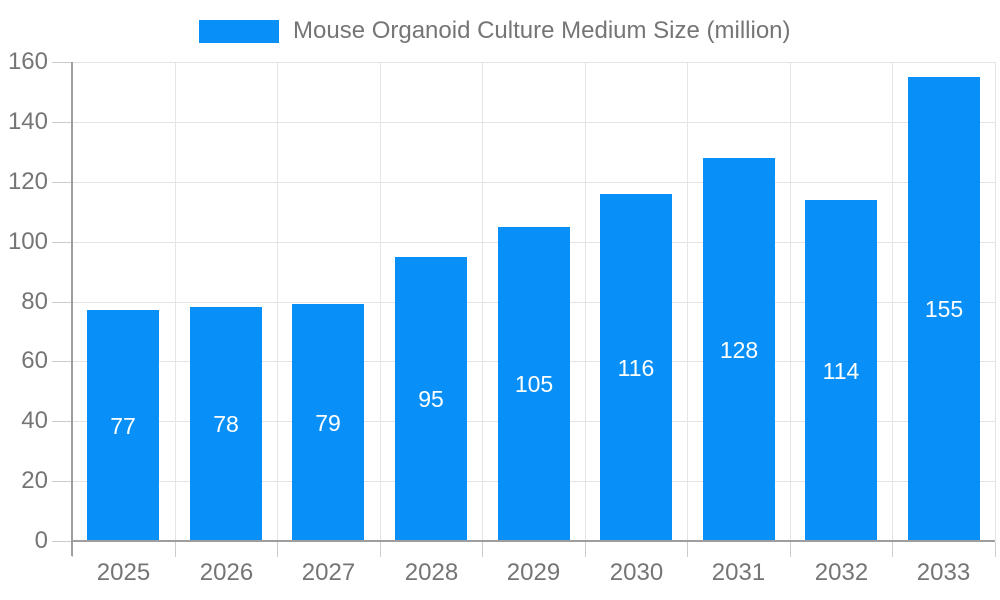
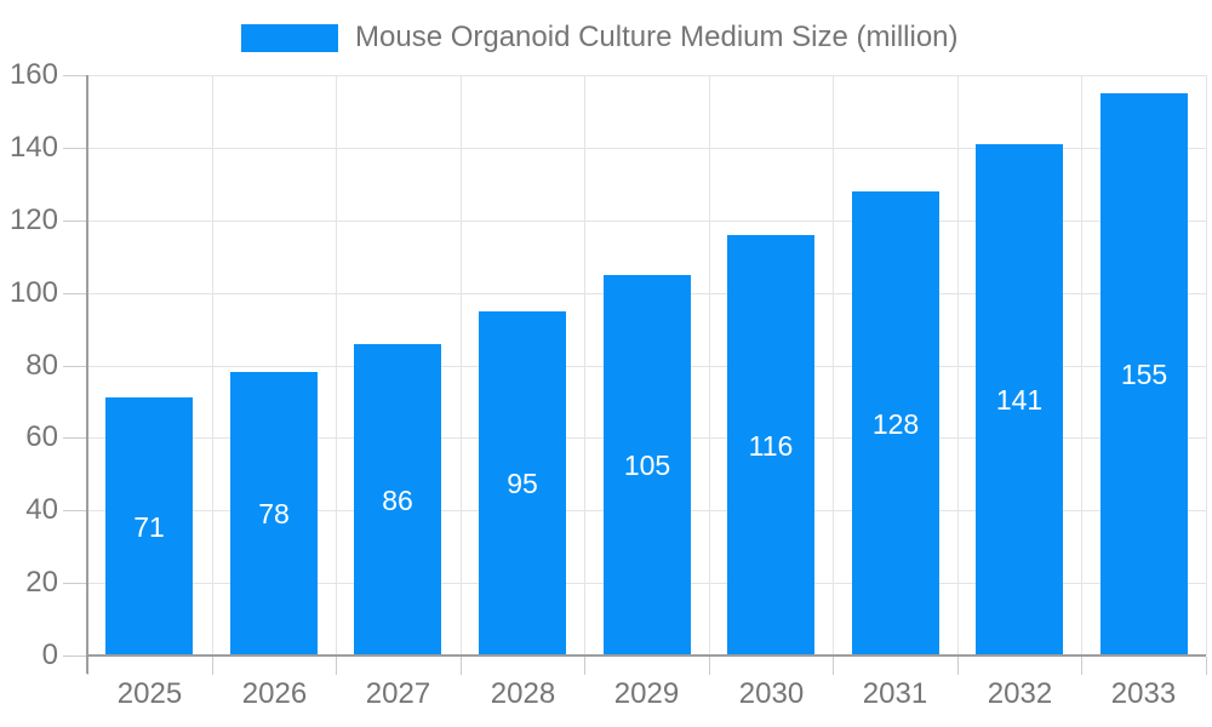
2025: 77 -> 71
2027: 79 -> 86
2032: 114 -> 141
